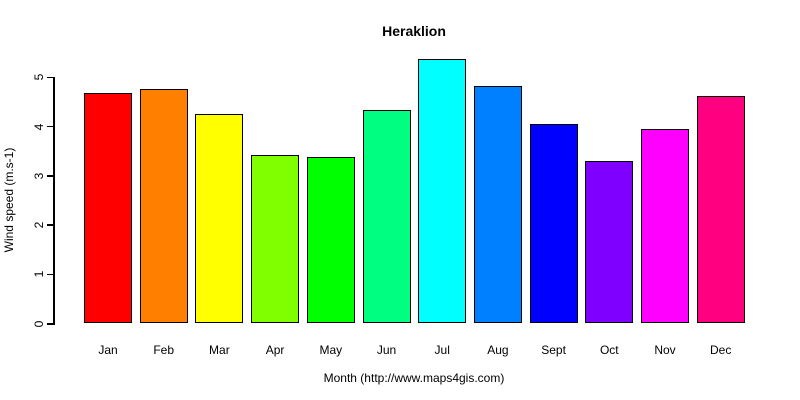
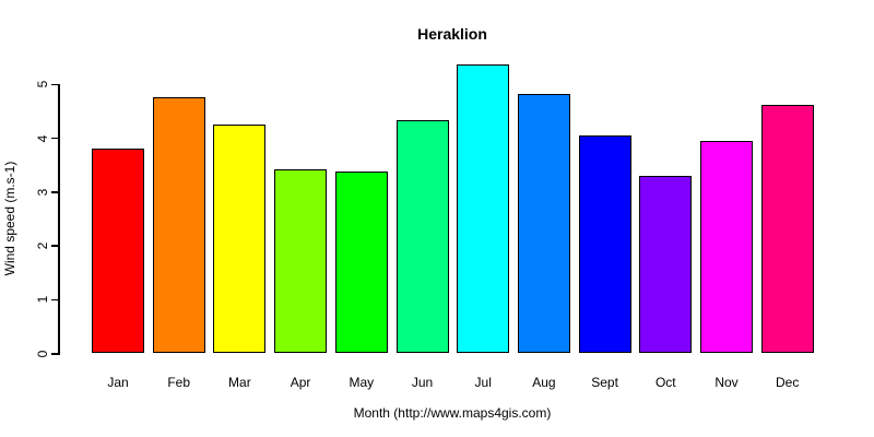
Jan: 4.7 -> 3.8
